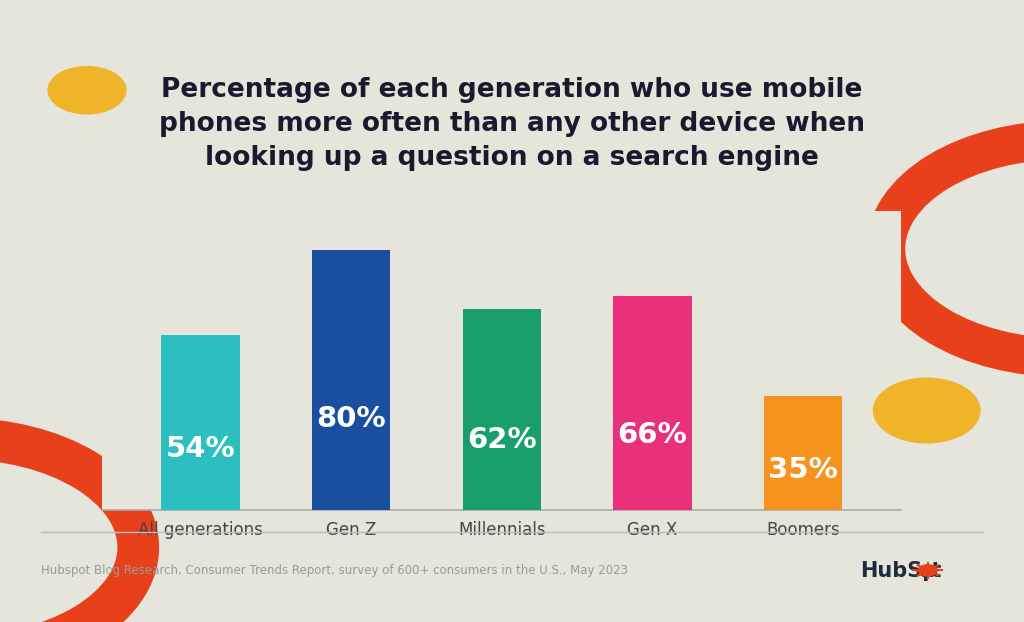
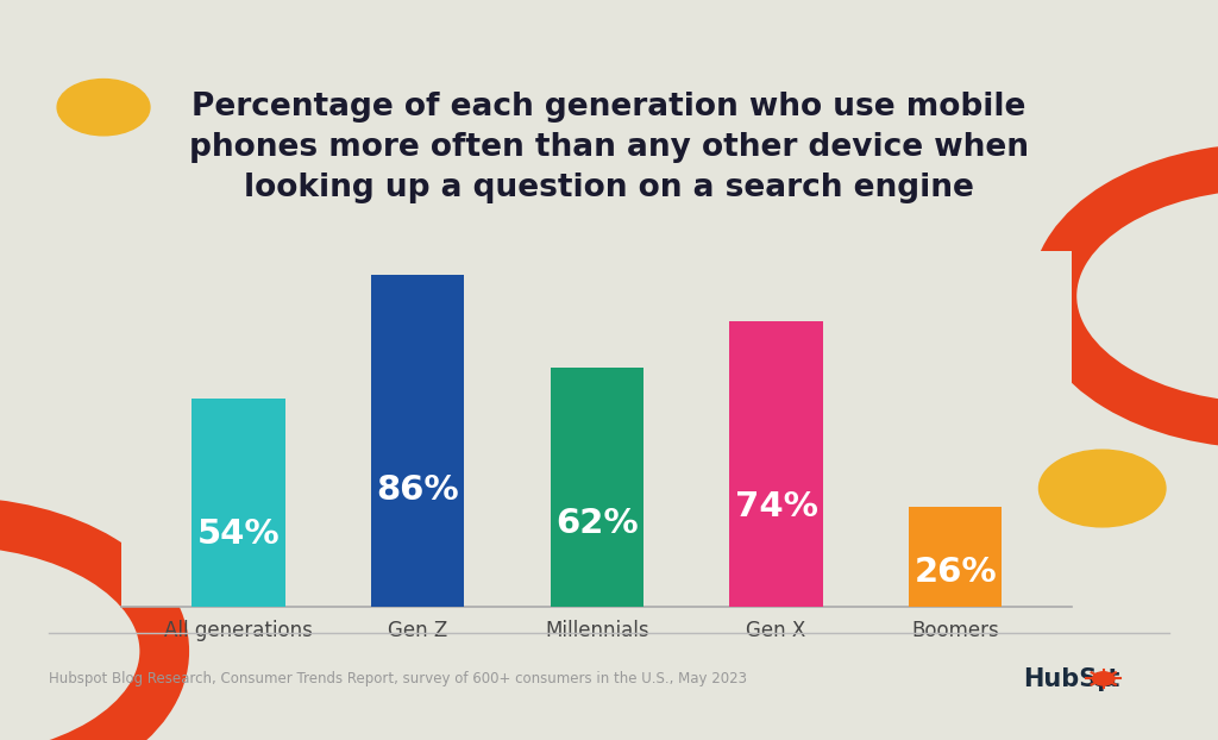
Gen Z: 80% -> 86%
Gen X: 66% -> 74%
Boomers: 35% -> 26%
